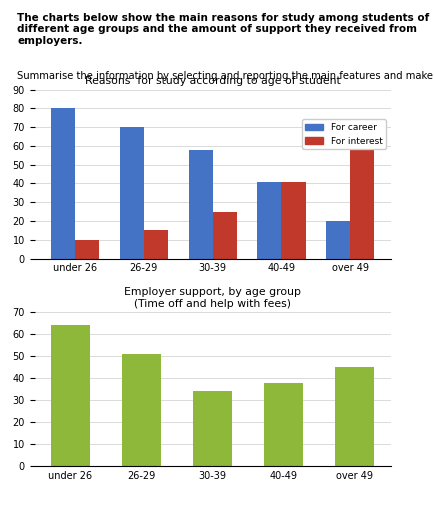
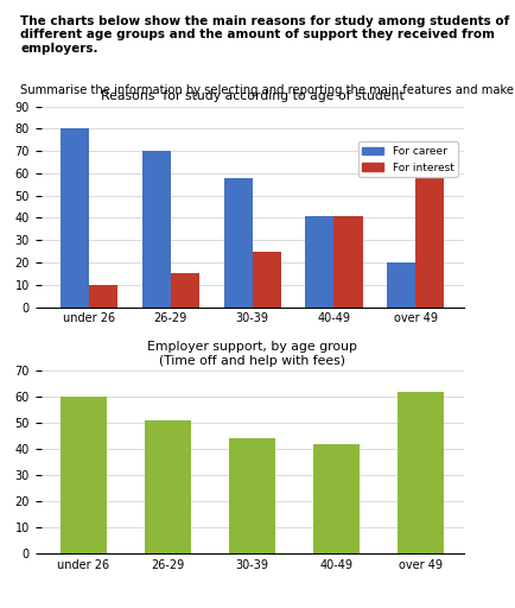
Employer support, by age group (Time off and help with fees)/under 26: 64 -> 60
Employer support, by age group (Time off and help with fees)/30-39: 34 -> 44
Employer support, by age group (Time off and help with fees)/40-49: 38 -> 42
Employer support, by age group (Time off and help with fees)/over 49: 45 -> 62
